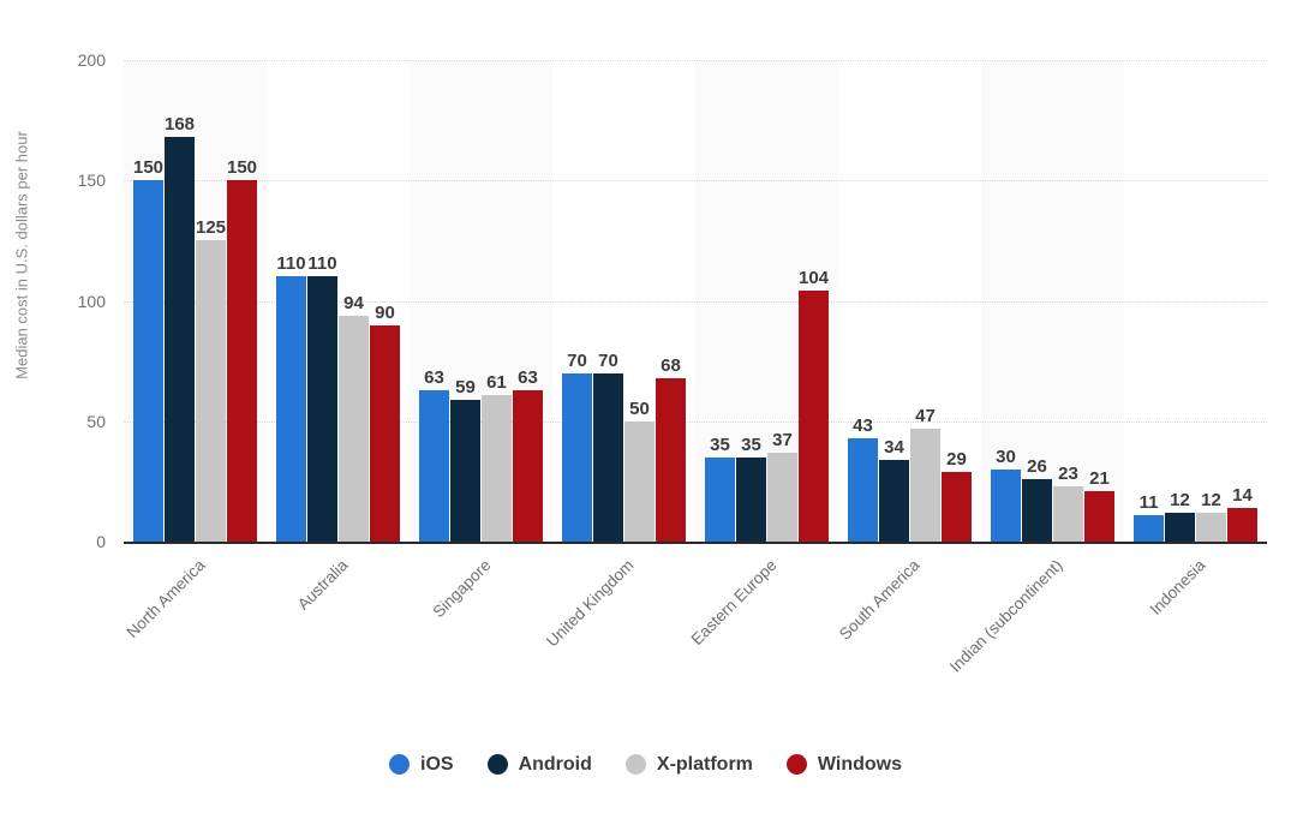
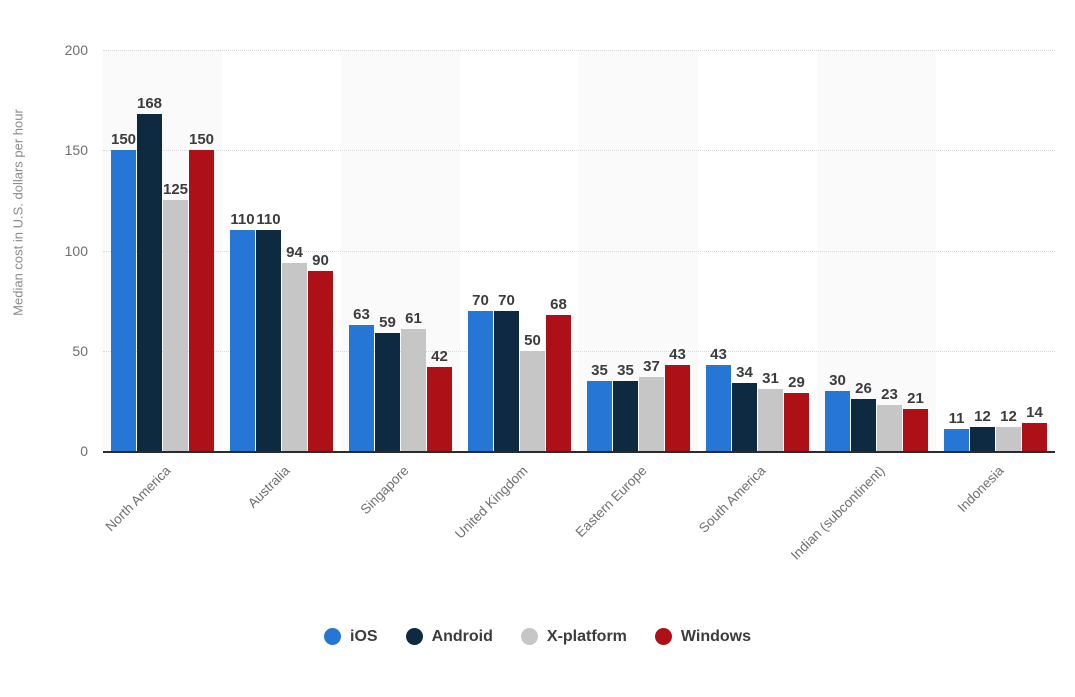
Windows/Singapore: 63 -> 42
Windows/Eastern Europe: 104 -> 43
X-platform/South America: 47 -> 31
